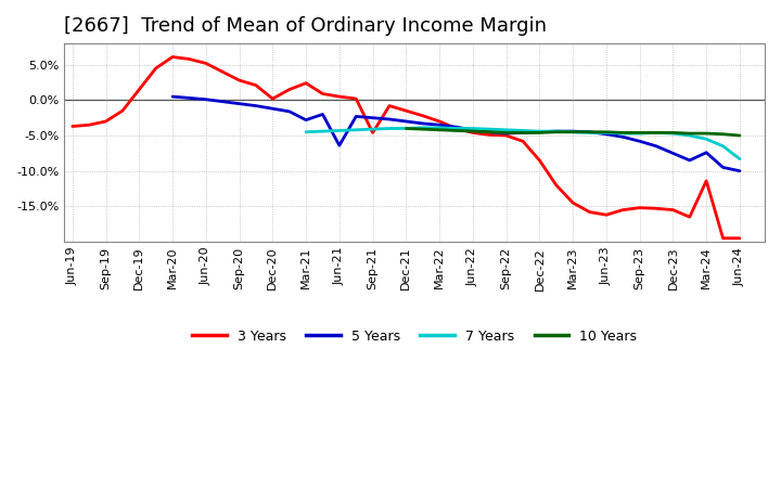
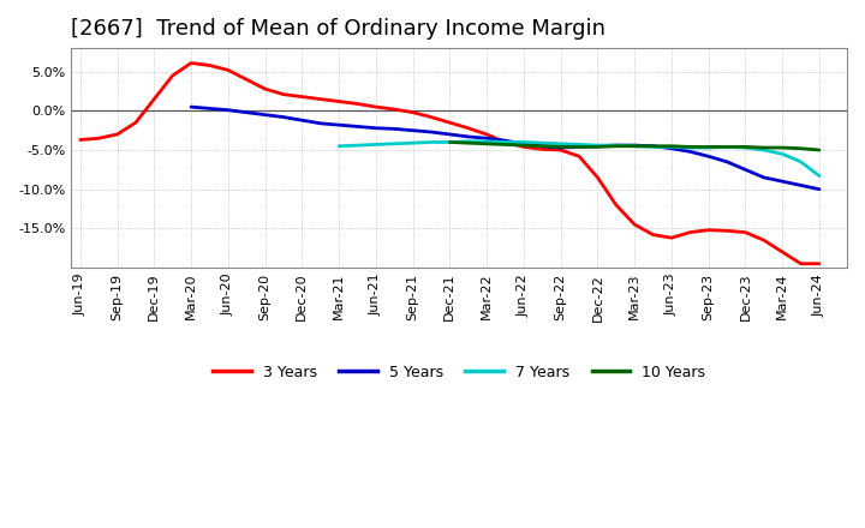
3 Years/Dec-20: 0.2% -> 1.8%
3 Years/Mar-21: 2.4% -> 1.2%
5 Years/Mar-21: -2.8% -> -1.8%
5 Years/Jun-21: -6.4% -> -2.2%
3 Years/Sep-21: -4.6% -> -0.2%
3 Years/Mar-24: -11.4% -> -18.0%
5 Years/Mar-24: -7.4% -> -9.0%
